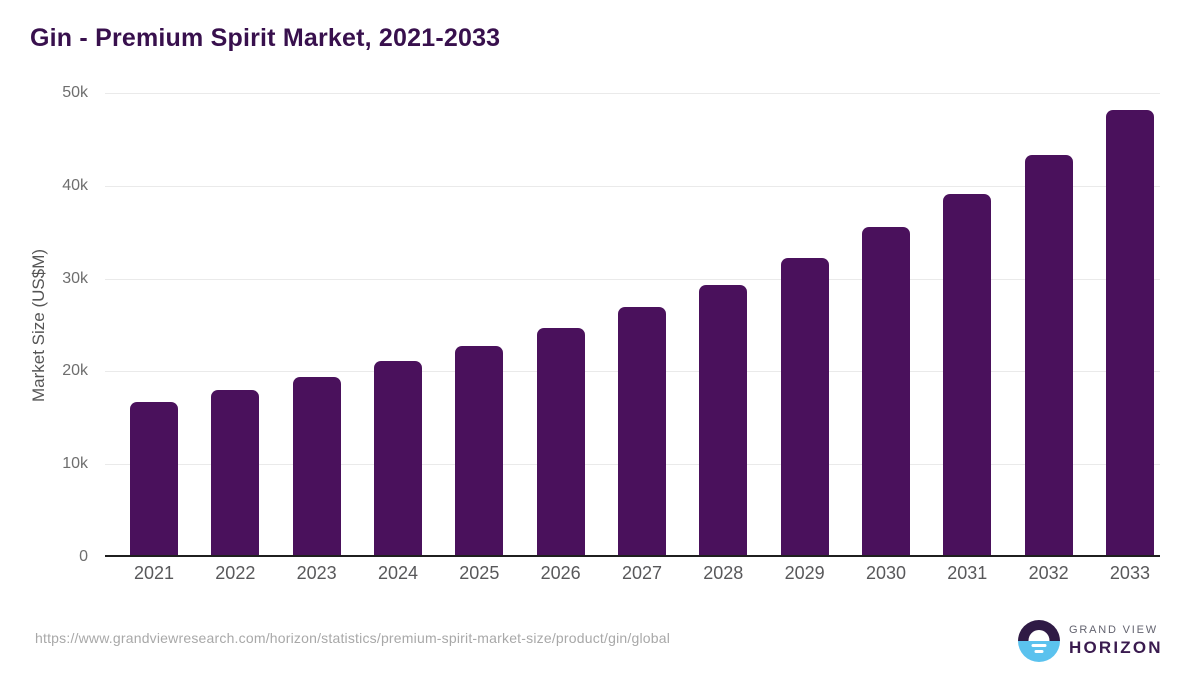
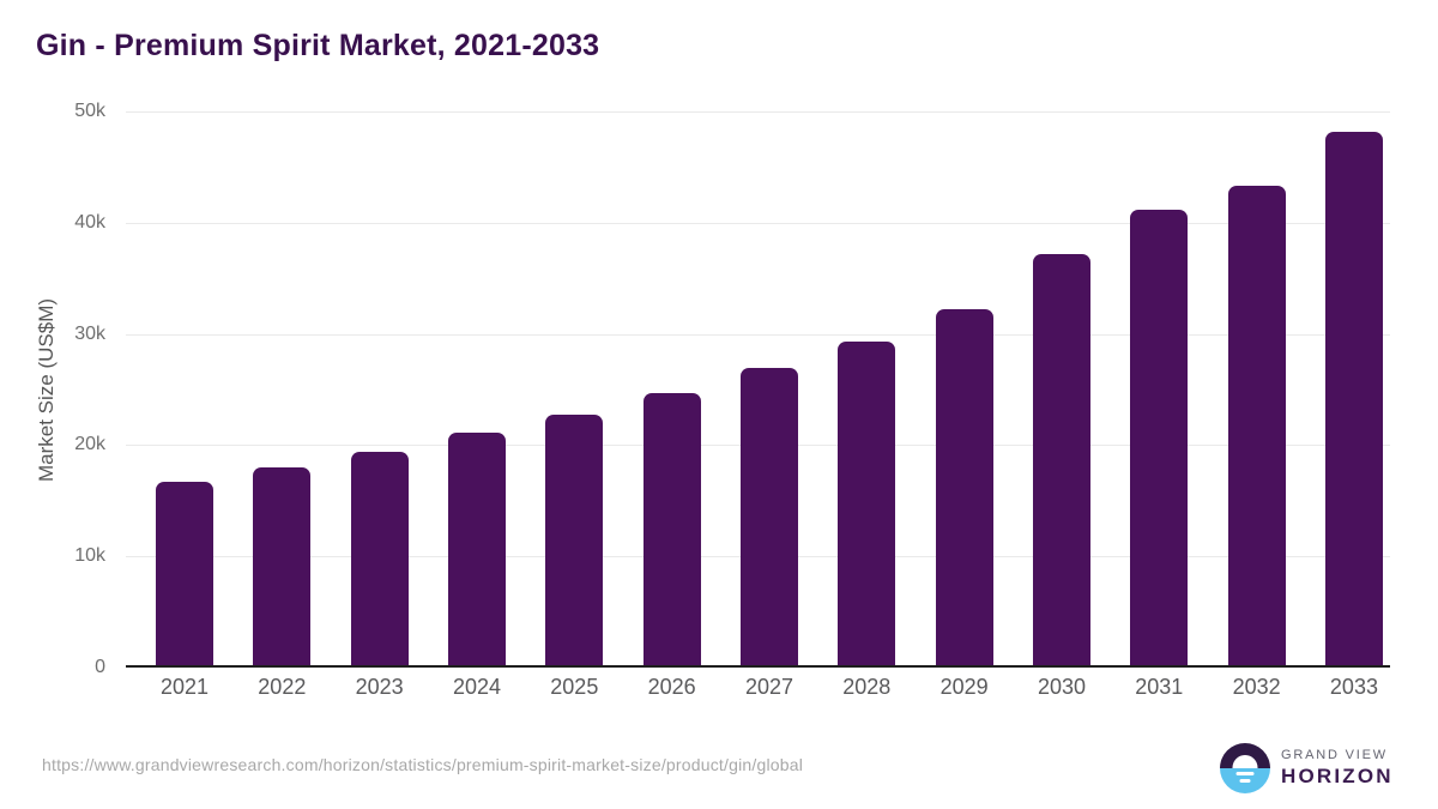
2030: 35k -> 37k
2031: 39k -> 41k
